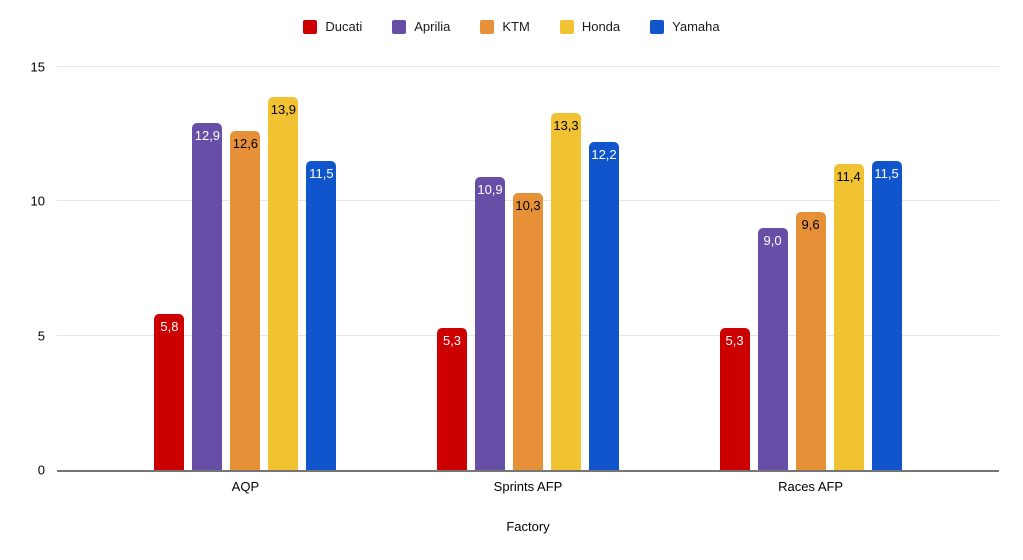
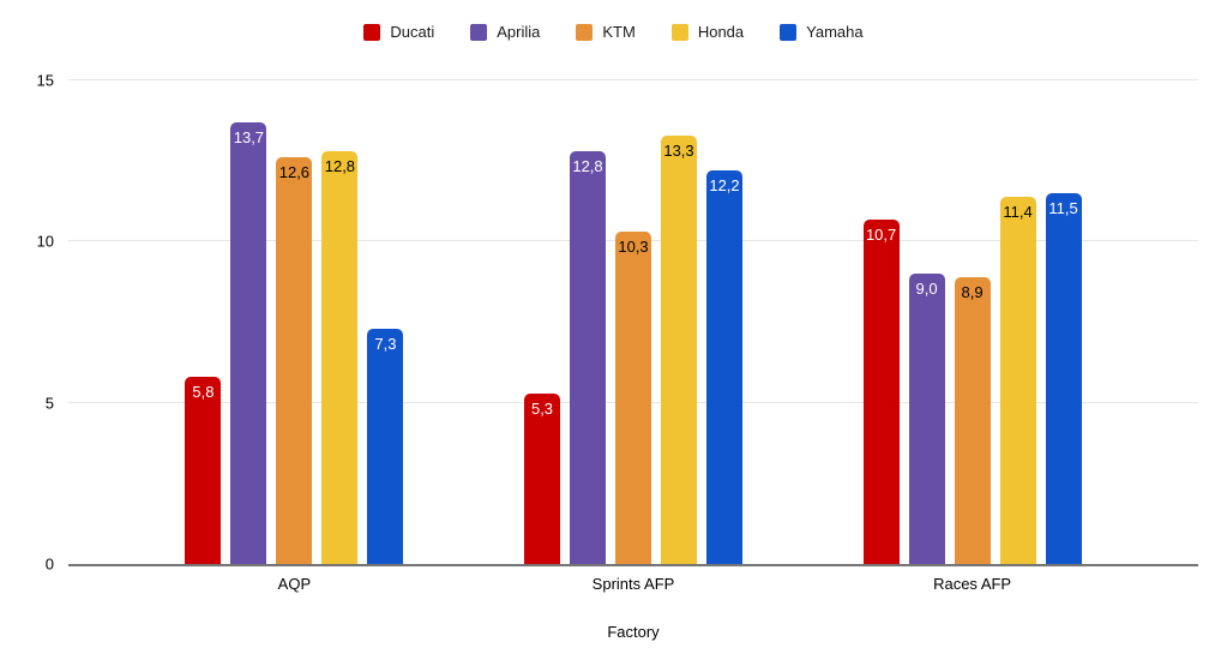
Aprilia/AQP: 12,9 -> 13,7
Honda/AQP: 13,9 -> 12,8
Yamaha/AQP: 11,5 -> 7,3
Aprilia/Sprints AFP: 10,9 -> 12,8
Ducati/Races AFP: 5,3 -> 10,7
KTM/Races AFP: 9,6 -> 8,9
